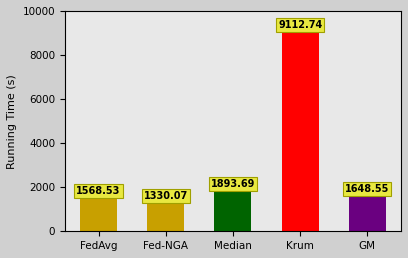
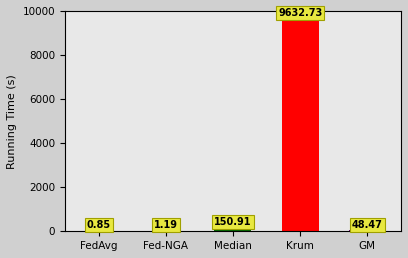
FedAvg: 1568.53 -> 0.85
Fed-NGA: 1330.07 -> 1.19
Median: 1893.69 -> 150.91
Krum: 9112.74 -> 9632.73
GM: 1648.55 -> 48.47
